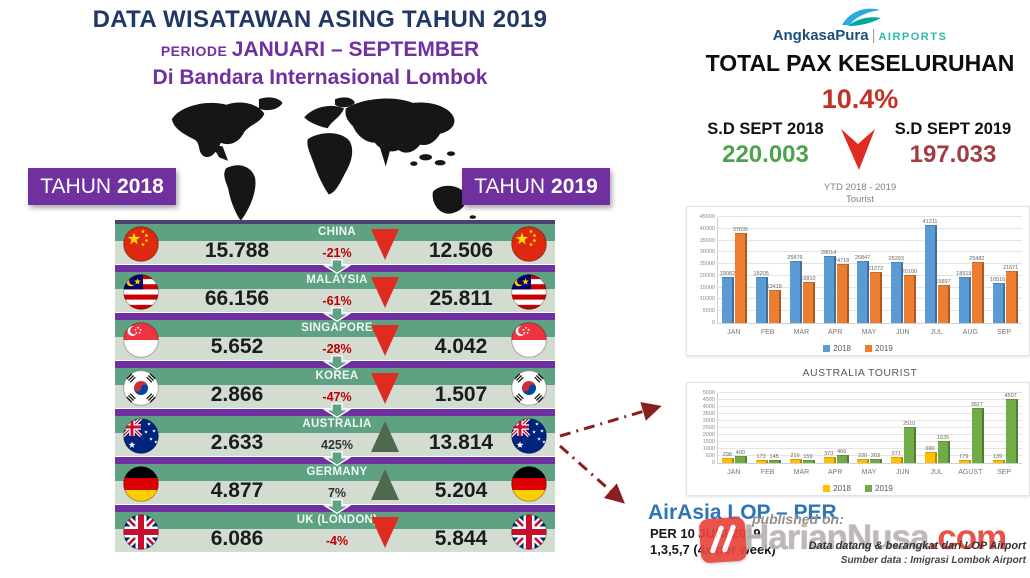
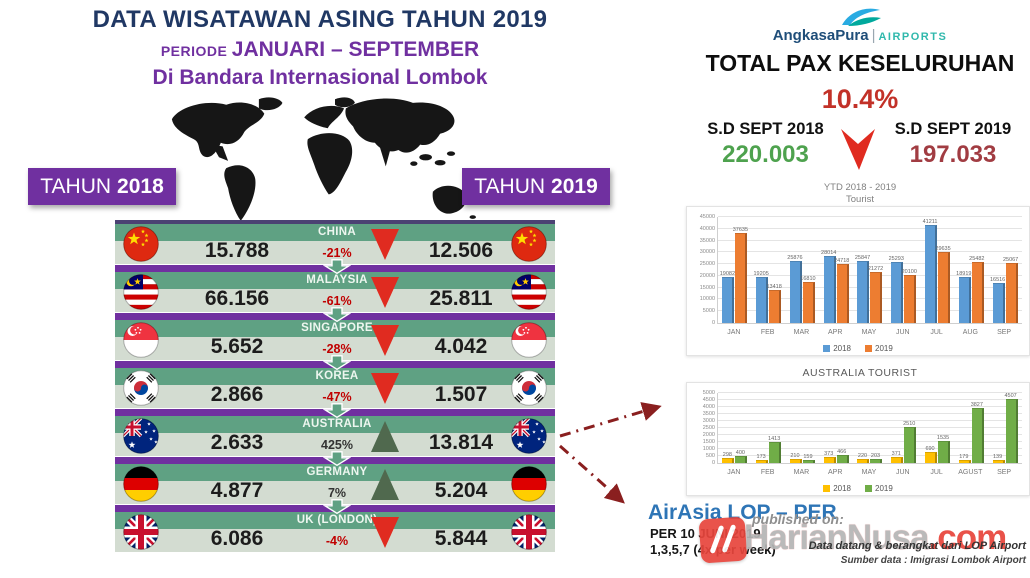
YTD 2018 - 2019/2019/JUL: 15897 -> 29635
YTD 2018 - 2019/2019/SEP: 21671 -> 25067
AUSTRALIA TOURIST/2019/FEB: 145 -> 1413
